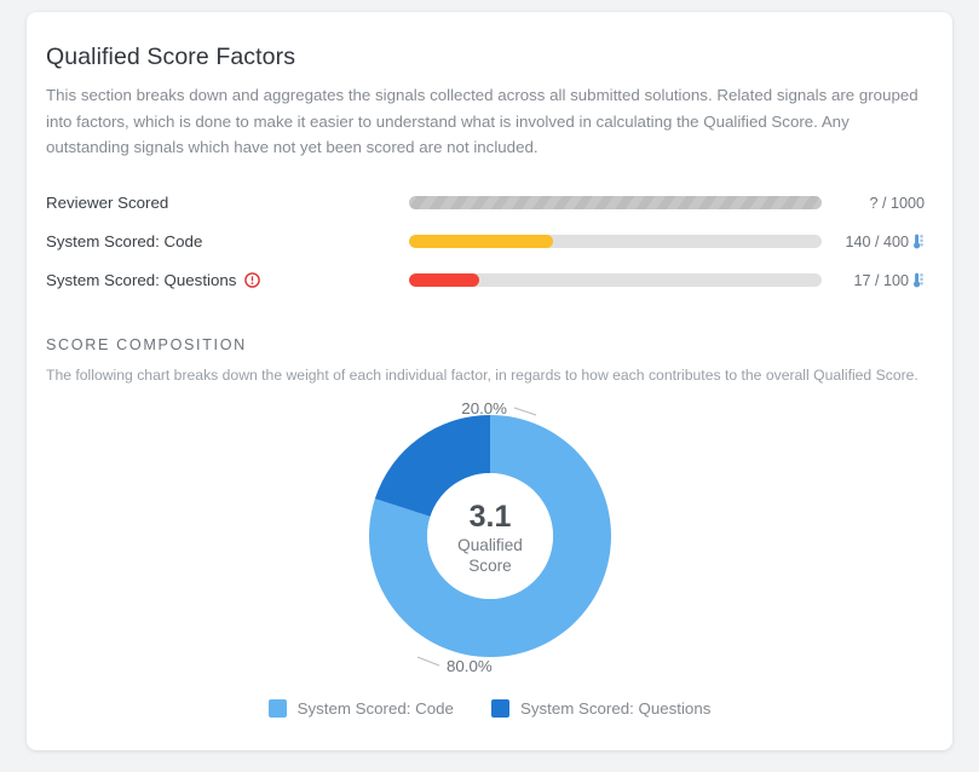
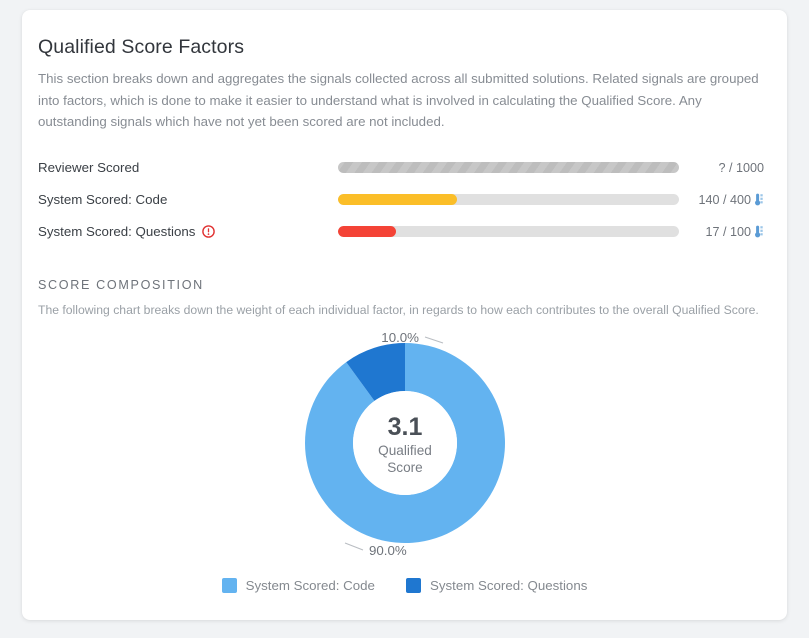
System Scored: Code: 80.0% -> 90.0%
System Scored: Questions: 20.0% -> 10.0%
